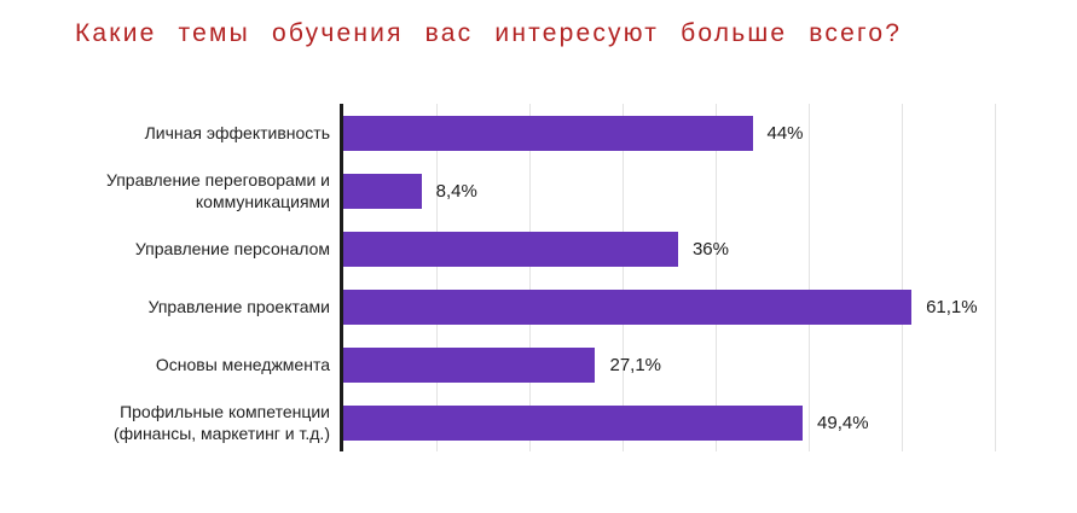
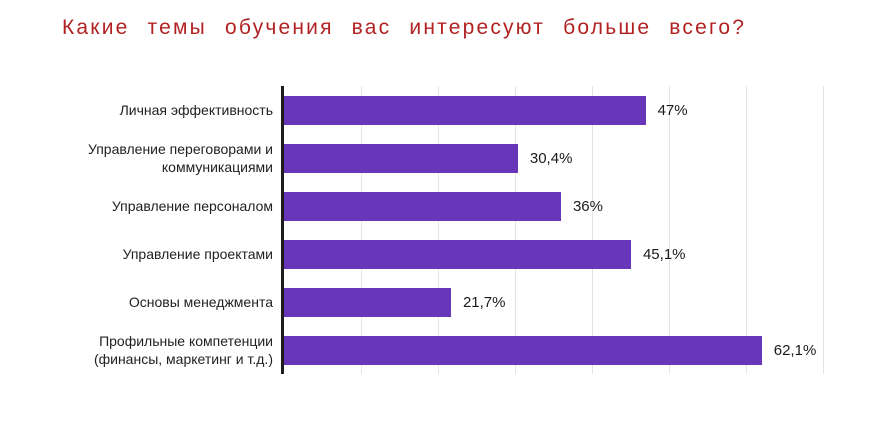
Личная эффективность: 44% -> 47%
Управление переговорами и коммуникациями: 8,4% -> 30,4%
Управление проектами: 61,1% -> 45,1%
Основы менеджмента: 27,1% -> 21,7%
Профильные компетенции (финансы, маркетинг и т.д.): 49,4% -> 62,1%
